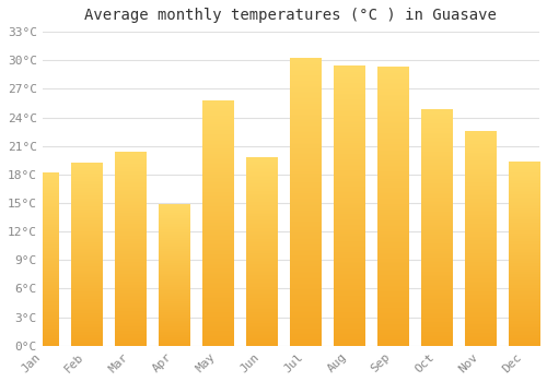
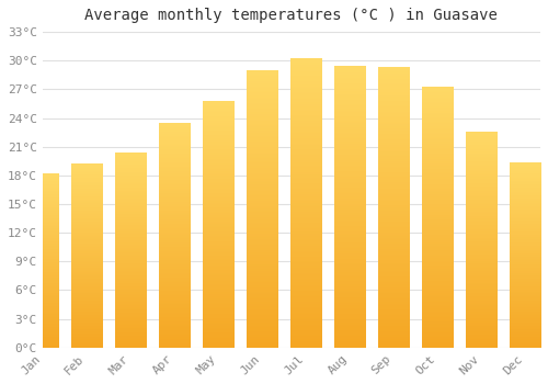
Apr: 14.8°C -> 23.5°C
Jun: 19.8°C -> 29.0°C
Oct: 24.8°C -> 27.2°C
